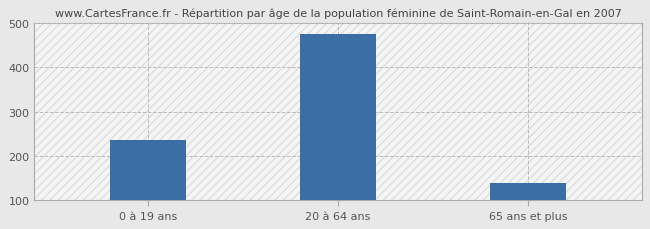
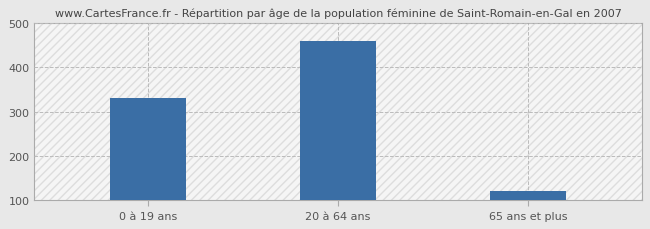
0 à 19 ans: 235 -> 330
20 à 64 ans: 475 -> 460
65 ans et plus: 140 -> 120
